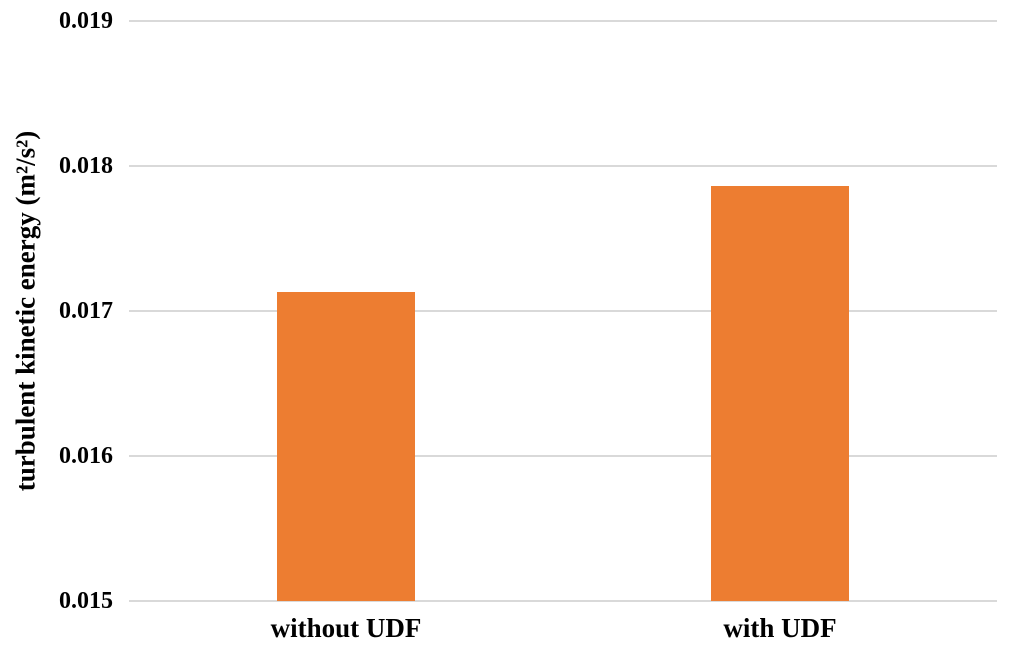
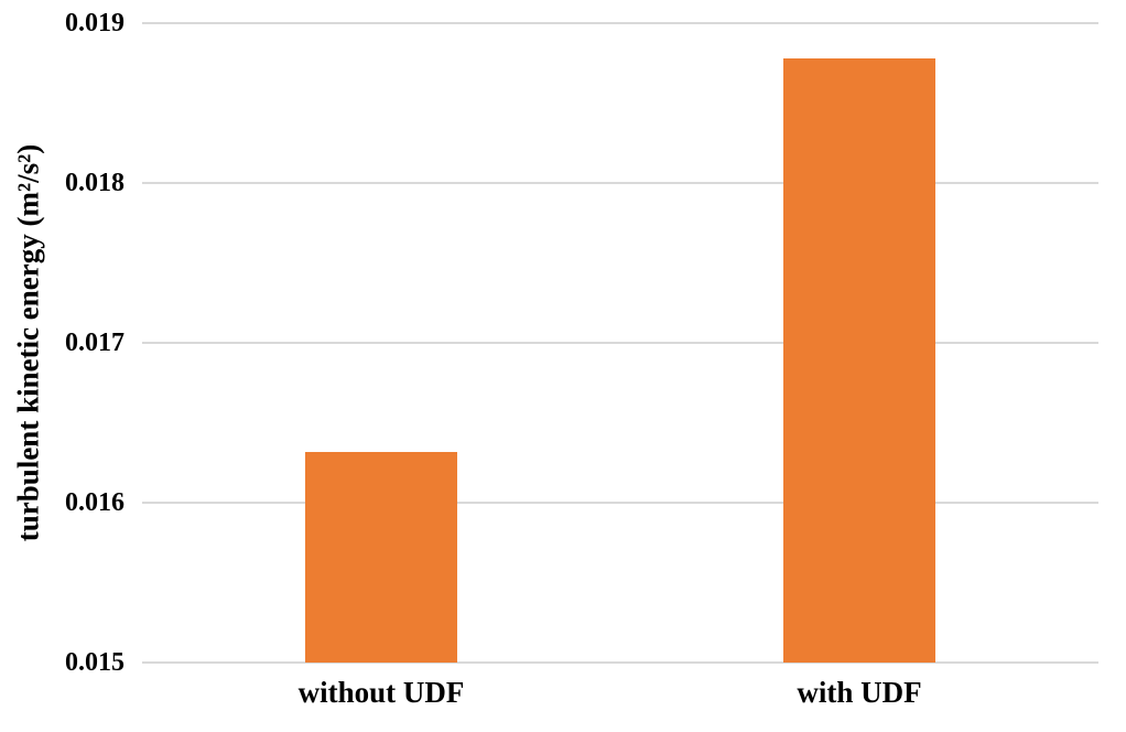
without UDF: 0.01713 -> 0.01632
with UDF: 0.01786 -> 0.01878
